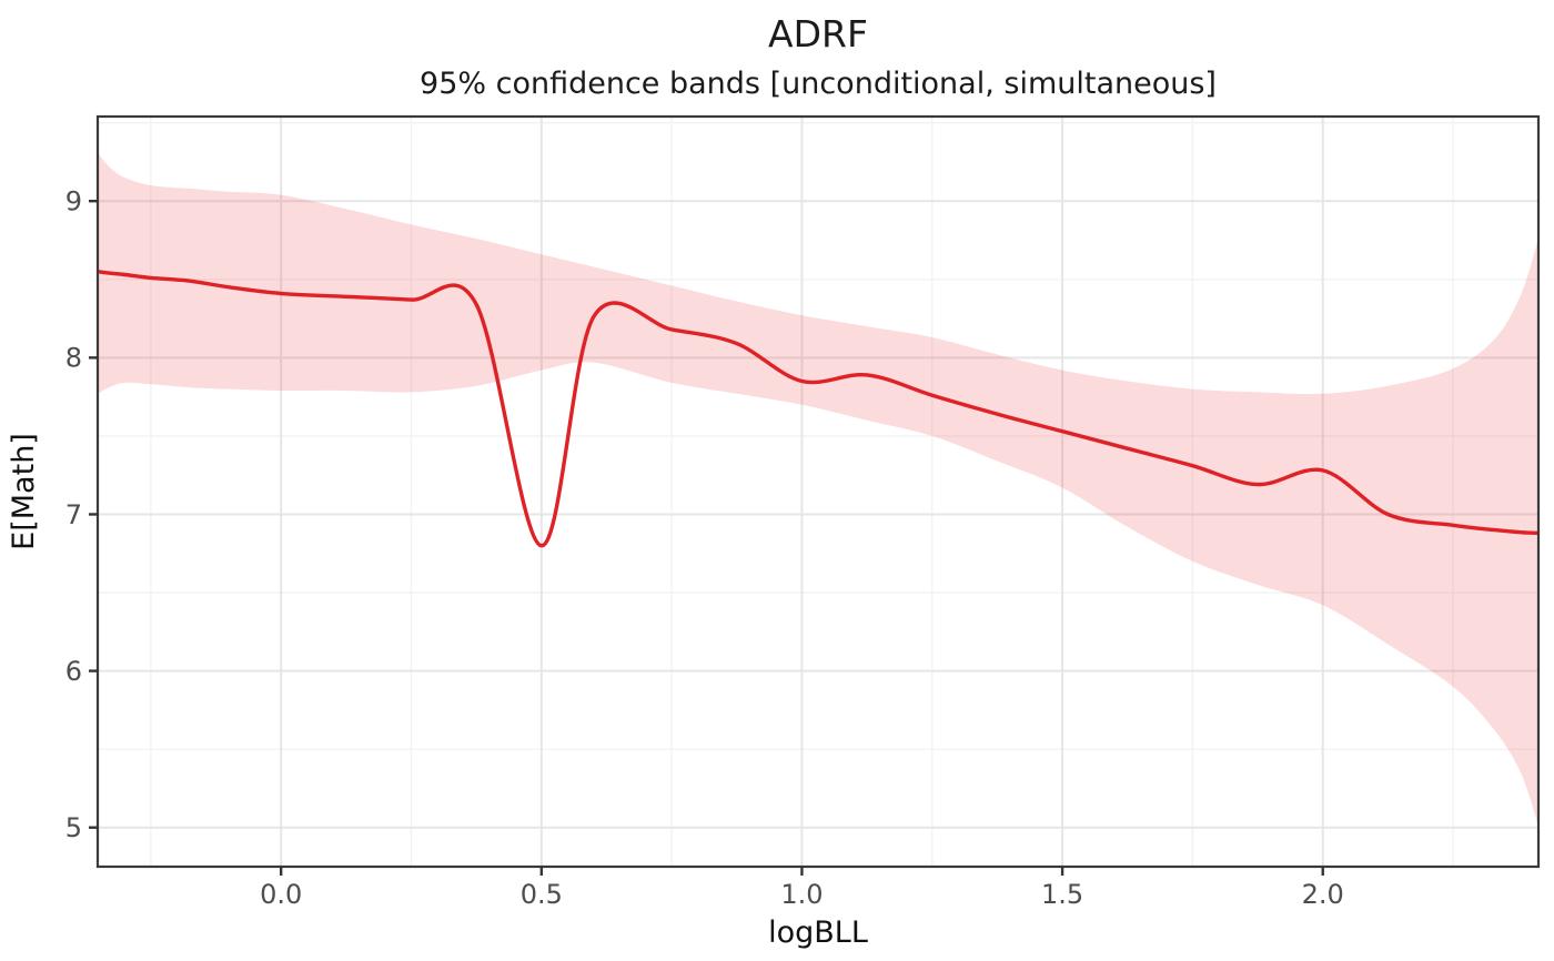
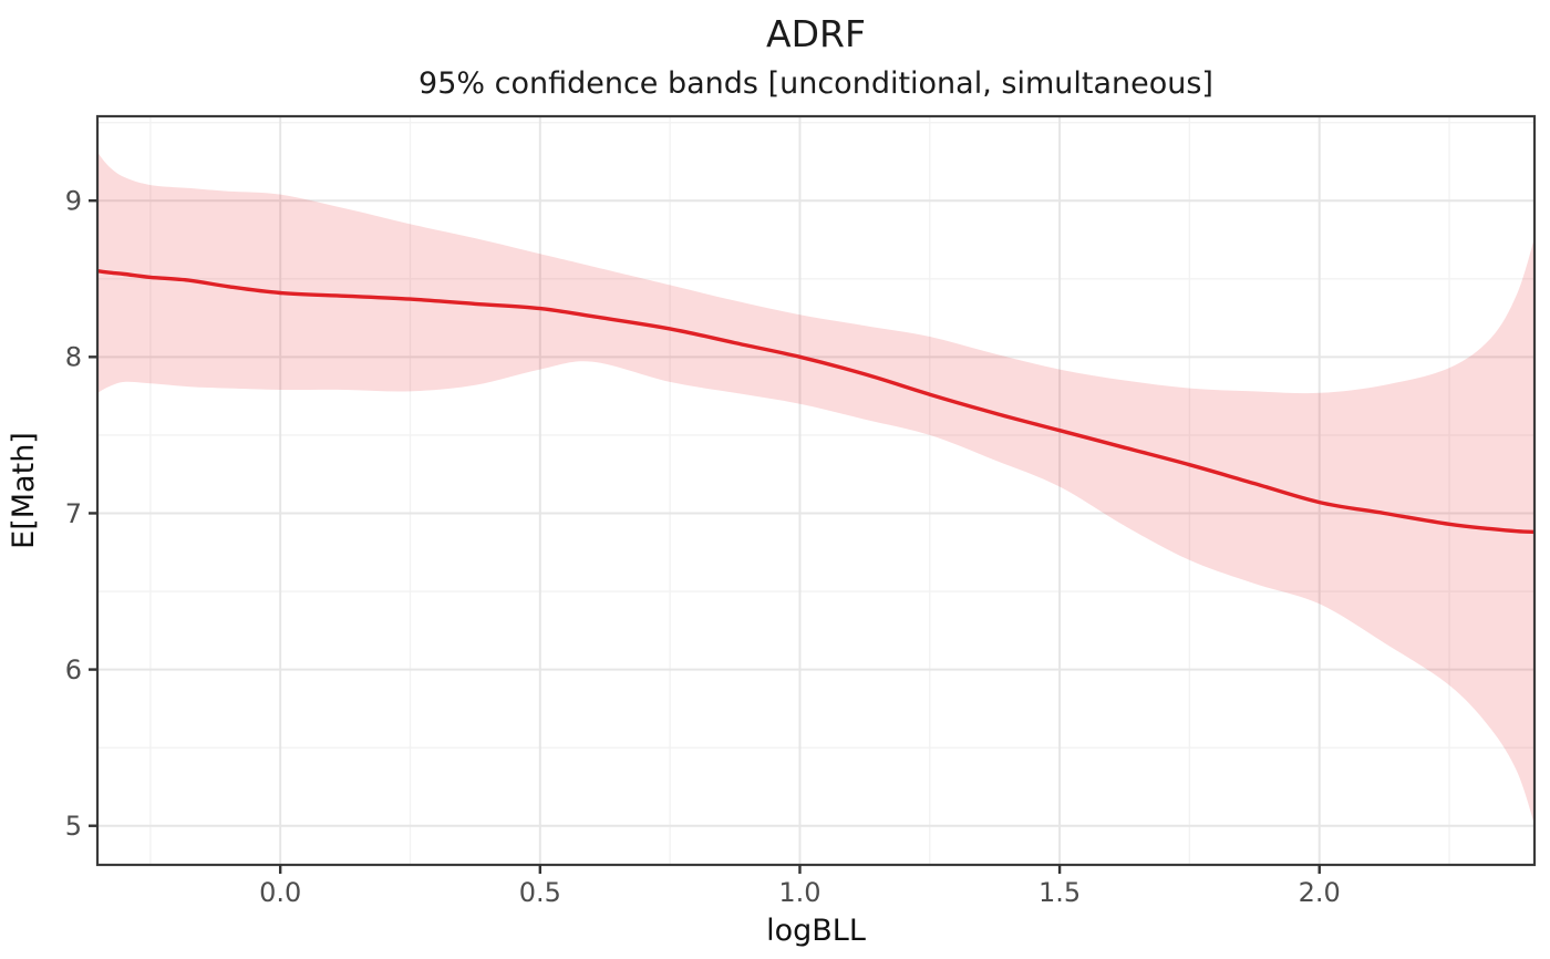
0.5: 6.80 -> 8.31
1.0: 7.85 -> 8.00
2.0: 7.28 -> 7.07
